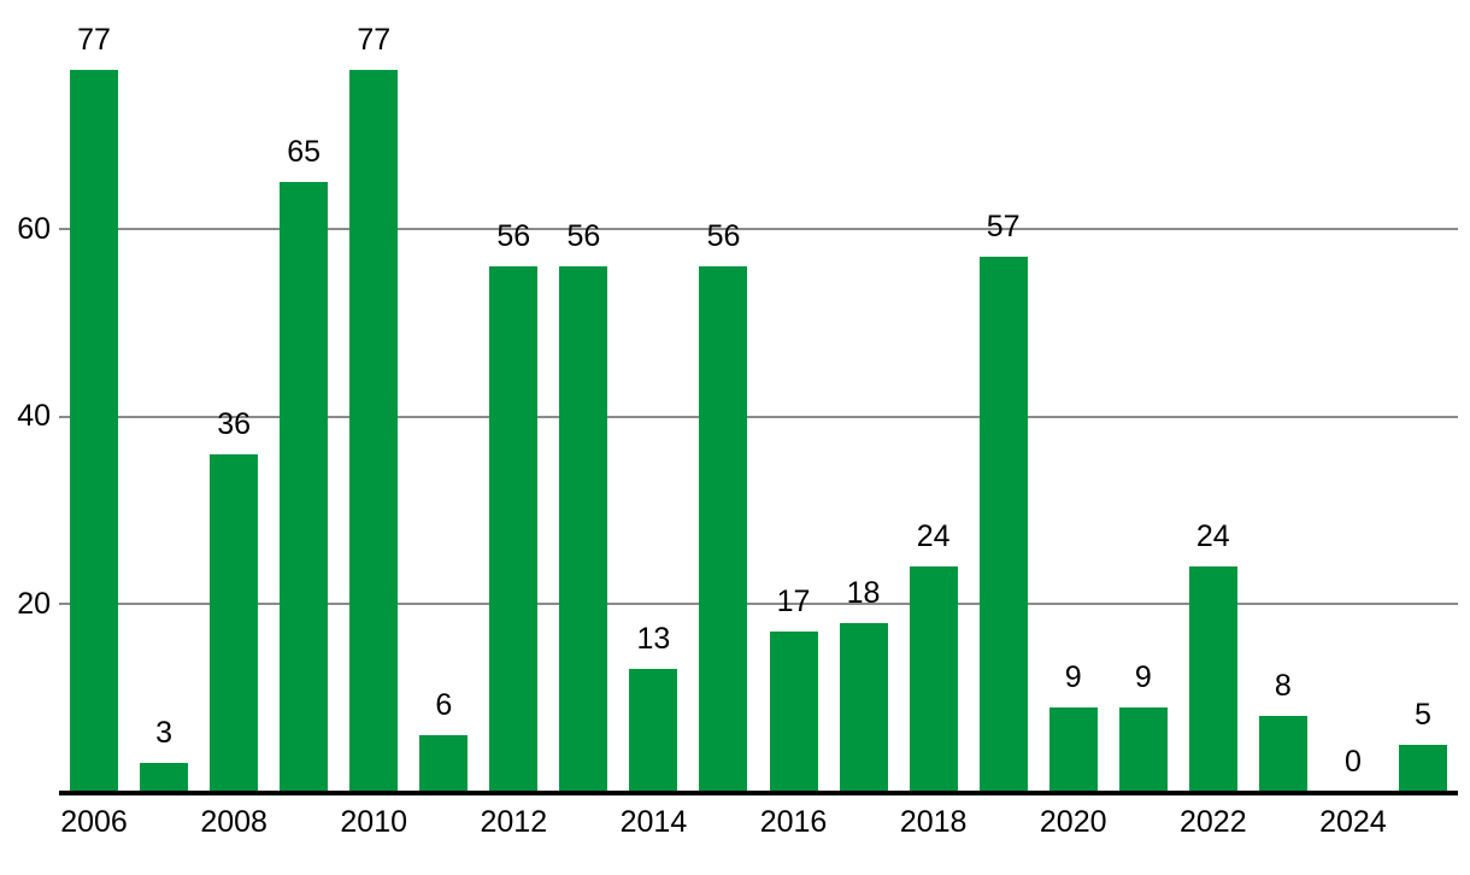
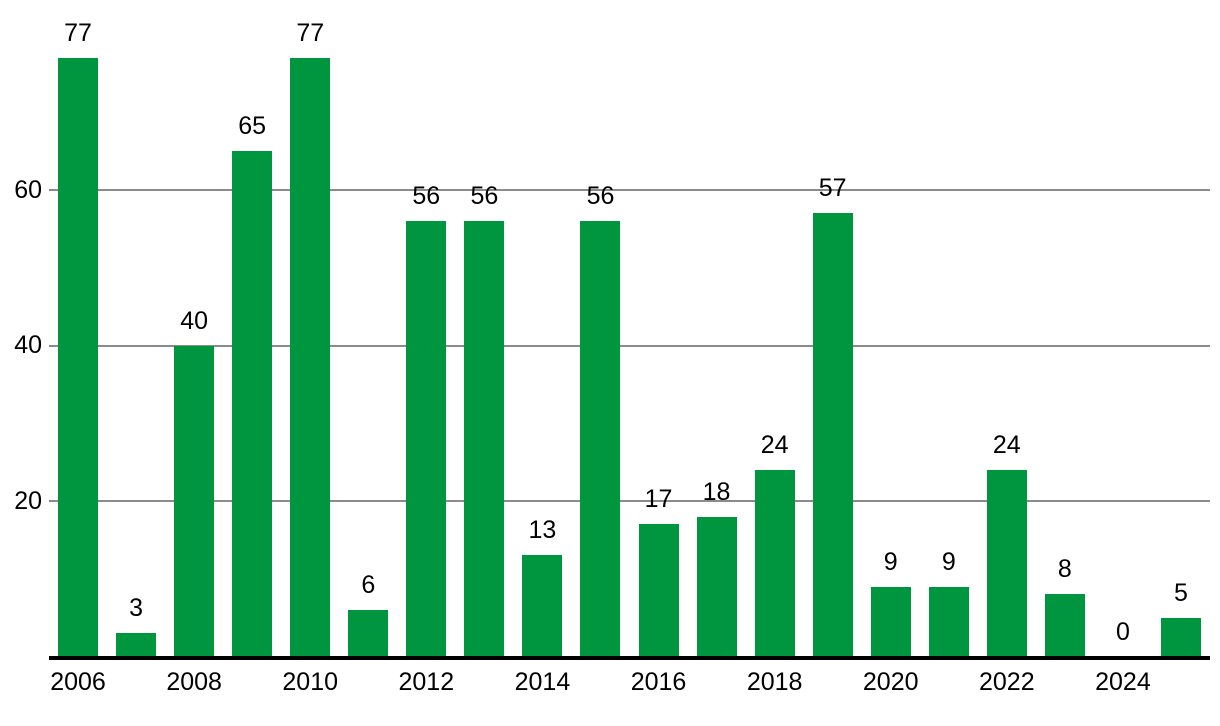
2008: 36 -> 40
